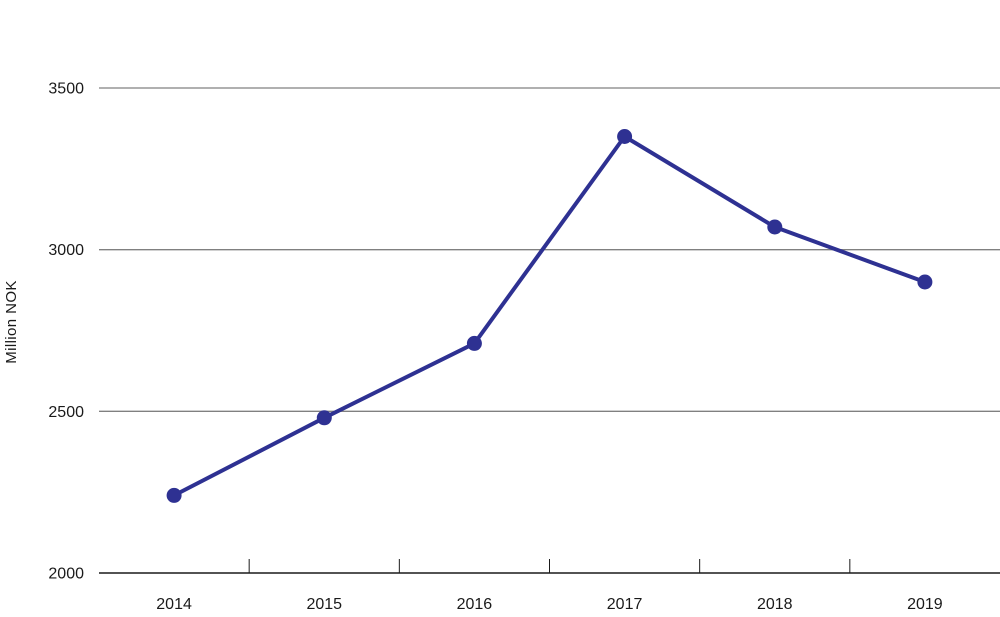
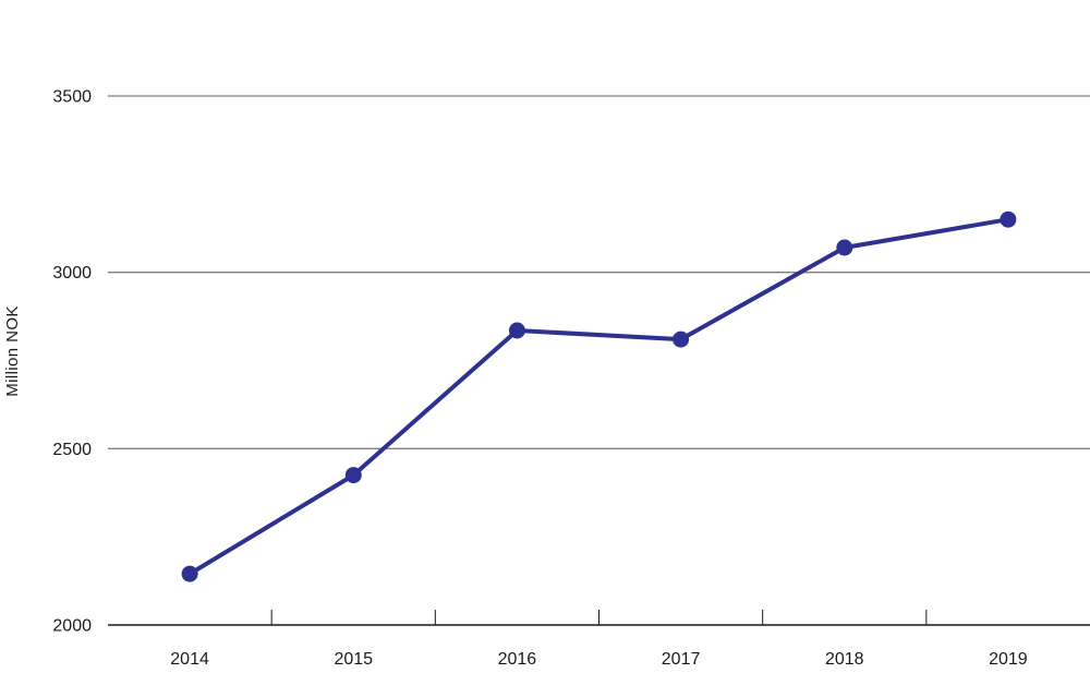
2014: 2240 -> 2140
2015: 2480 -> 2420
2016: 2710 -> 2840
2017: 3350 -> 2810
2019: 2900 -> 3150
